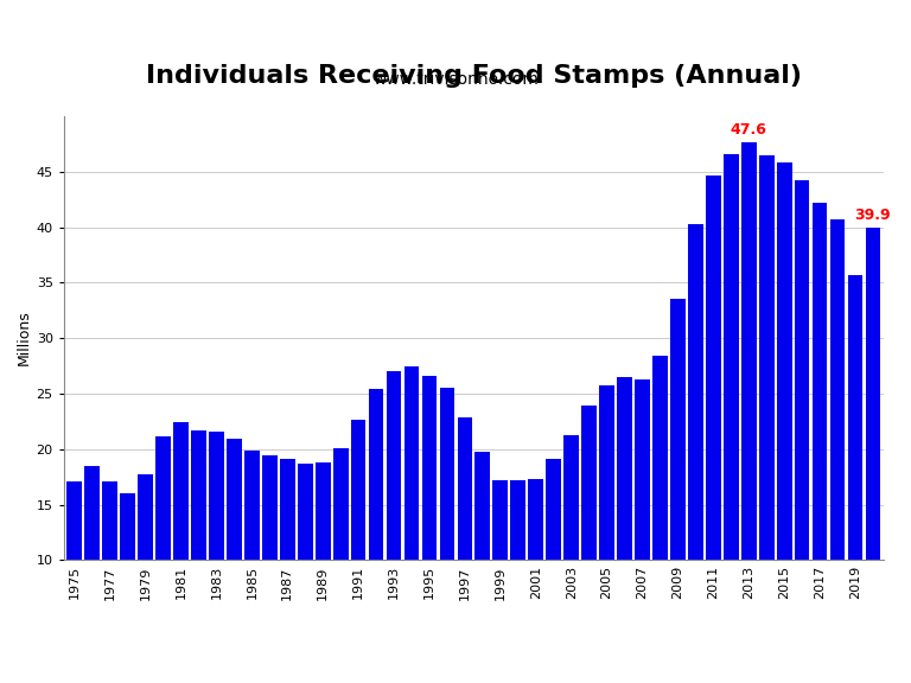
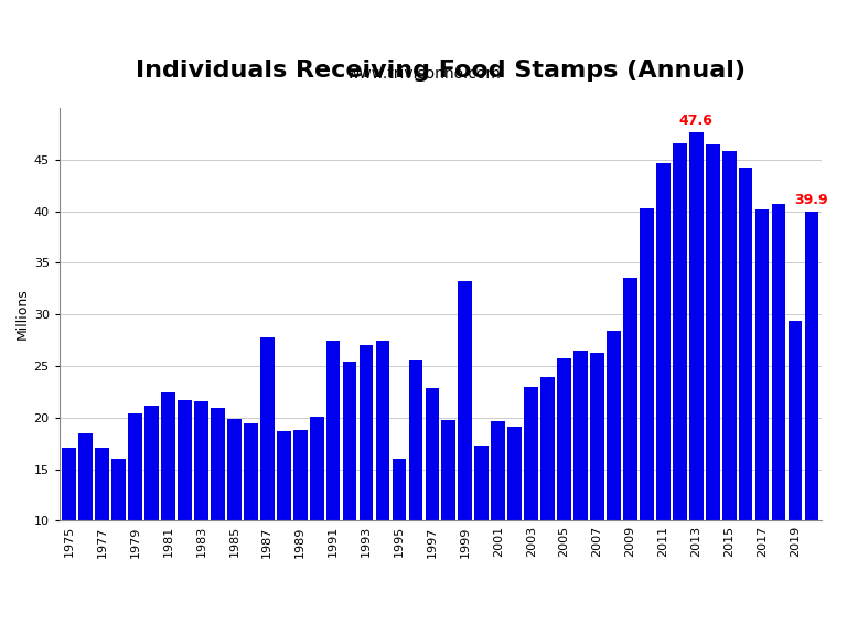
1979: 17.7 -> 20.4
1987: 19.1 -> 27.8
1991: 22.6 -> 27.4
1995: 26.6 -> 16.0
1999: 17.2 -> 33.2
2001: 17.3 -> 19.6
2003: 21.2 -> 23.0
2017: 42.2 -> 40.2
2019: 35.7 -> 29.4
